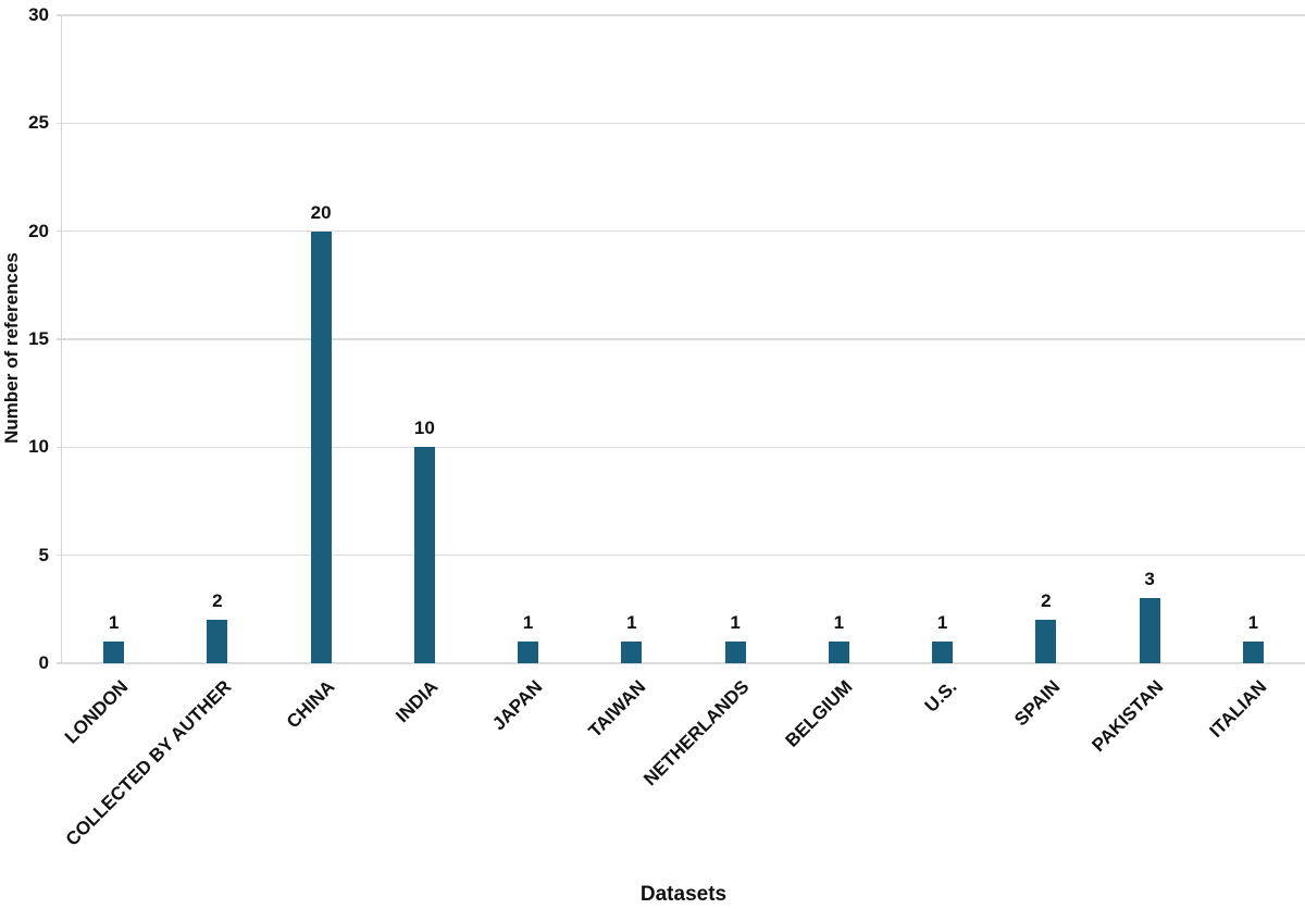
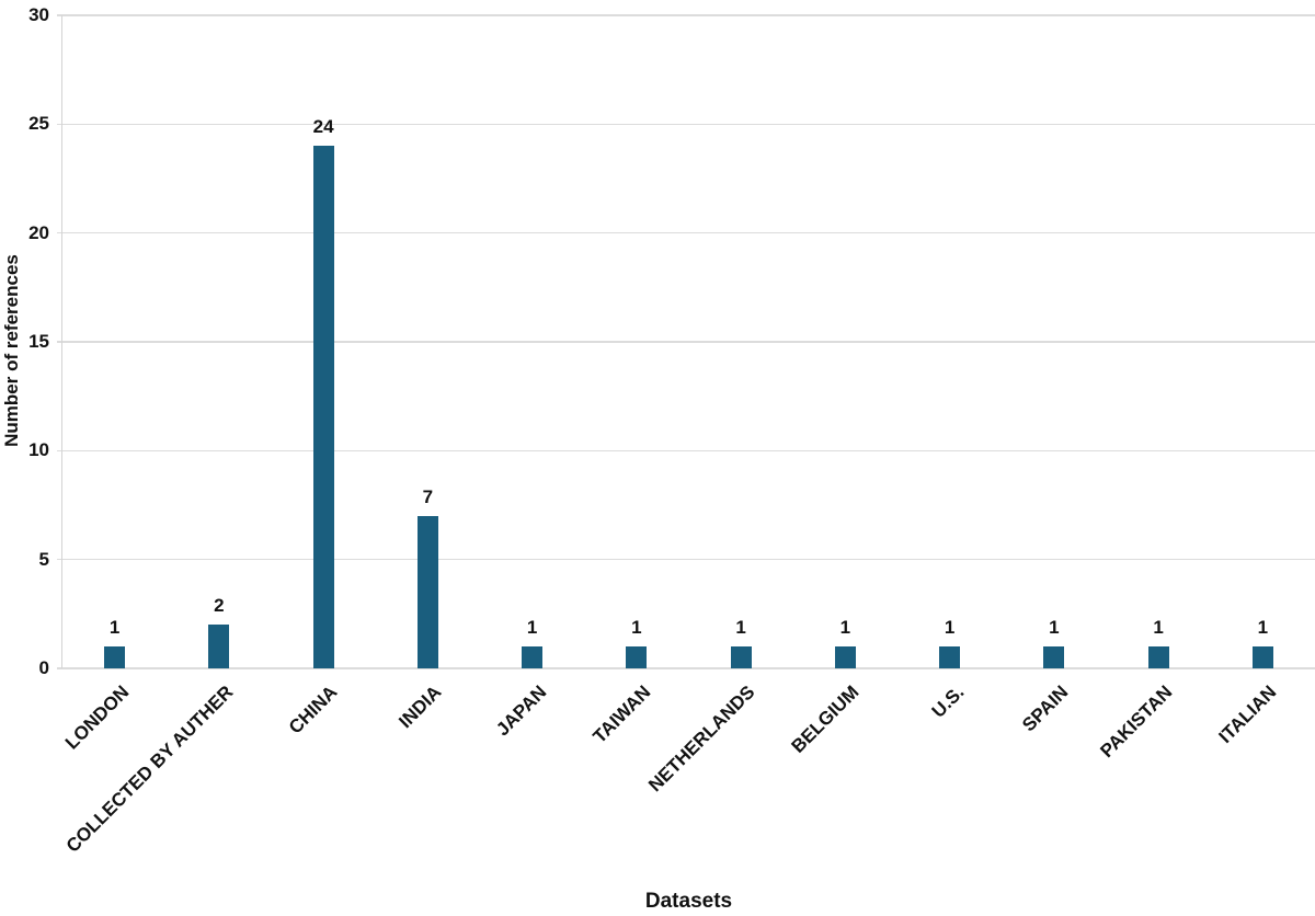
CHINA: 20 -> 24
INDIA: 10 -> 7
SPAIN: 2 -> 1
PAKISTAN: 3 -> 1
